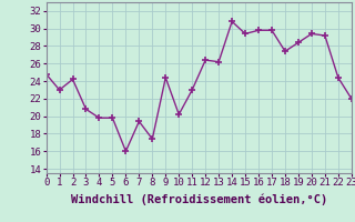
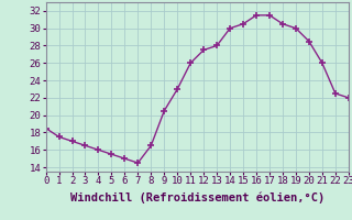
0: 24.8 -> 18.5
1: 23.0 -> 17.5
2: 24.2 -> 17.0
3: 20.8 -> 16.5
4: 19.8 -> 16.0
5: 19.8 -> 15.5
6: 16.0 -> 15.0
7: 19.4 -> 14.5
8: 17.4 -> 16.5
9: 24.4 -> 20.5
10: 20.2 -> 23.0
11: 23.0 -> 26.0
12: 26.4 -> 27.5
13: 26.2 -> 28.0
14: 30.8 -> 30.0
15: 29.4 -> 30.5
16: 29.8 -> 31.5
17: 29.8 -> 31.5
18: 27.4 -> 30.5
19: 28.4 -> 30.0
20: 29.4 -> 28.5
21: 29.2 -> 26.0
22: 24.4 -> 22.5
